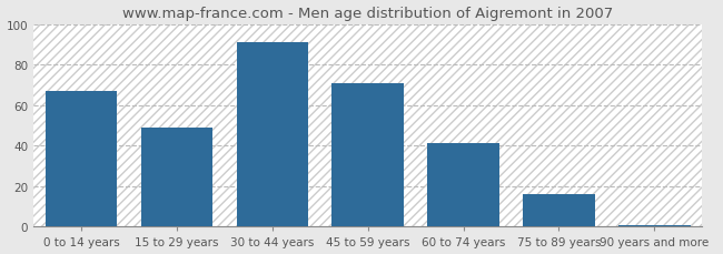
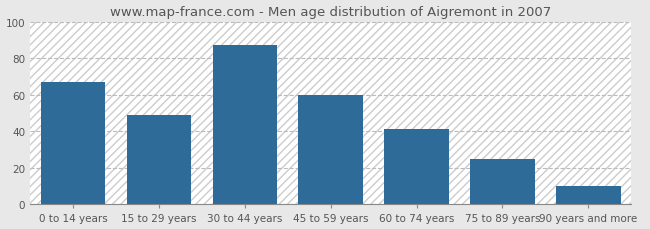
30 to 44 years: 91 -> 87
45 to 59 years: 71 -> 60
75 to 89 years: 16 -> 25
90 years and more: 1 -> 10
